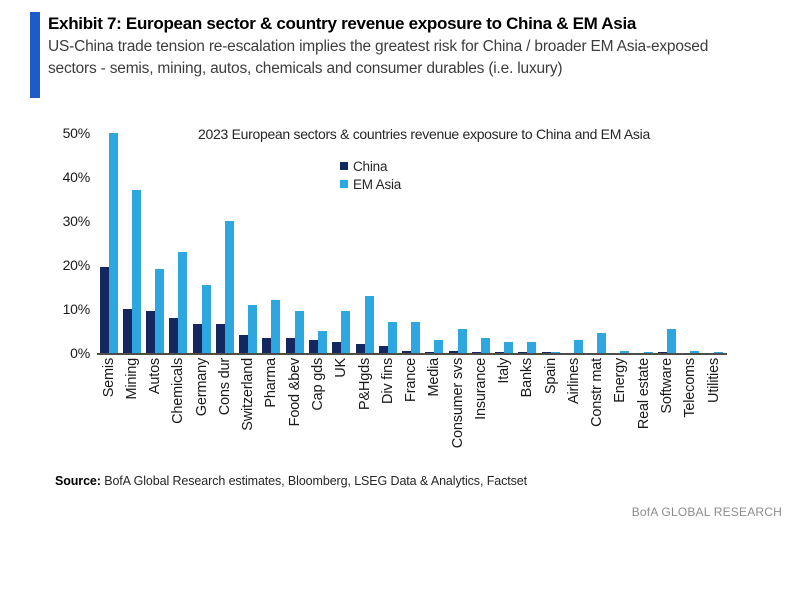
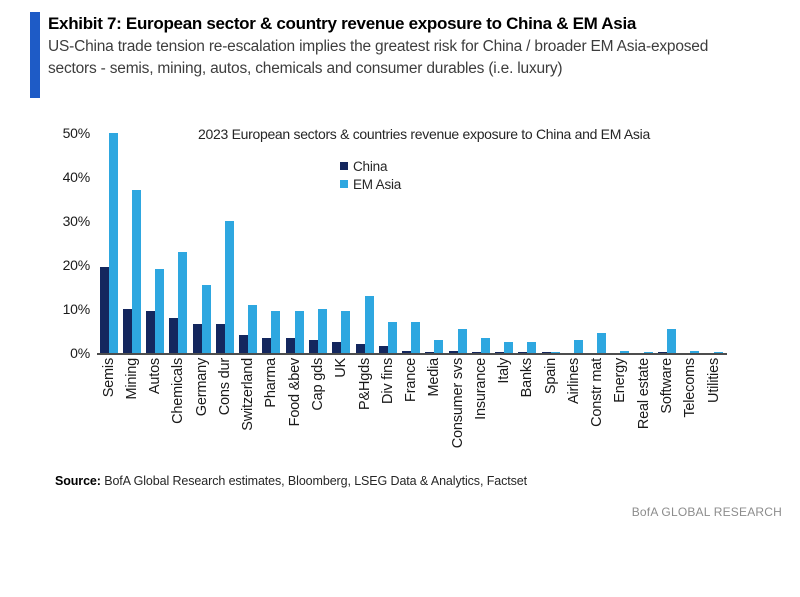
EM Asia/Pharma: 12% -> 10%
EM Asia/Cap gds: 5% -> 10%
